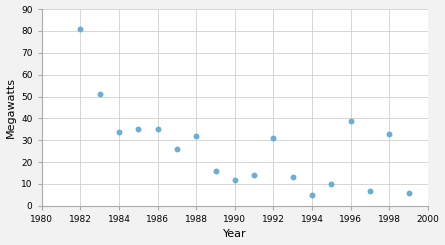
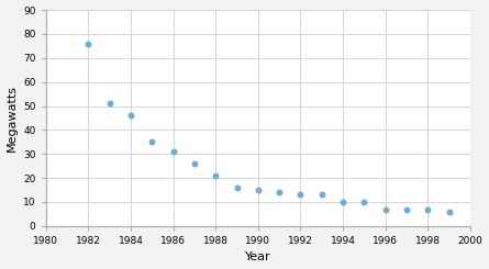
1982: 81 -> 76
1984: 34 -> 46
1986: 35 -> 31
1988: 32 -> 21
1990: 12 -> 15
1992: 31 -> 13
1994: 5 -> 10
1996: 39 -> 7
1998: 33 -> 7
